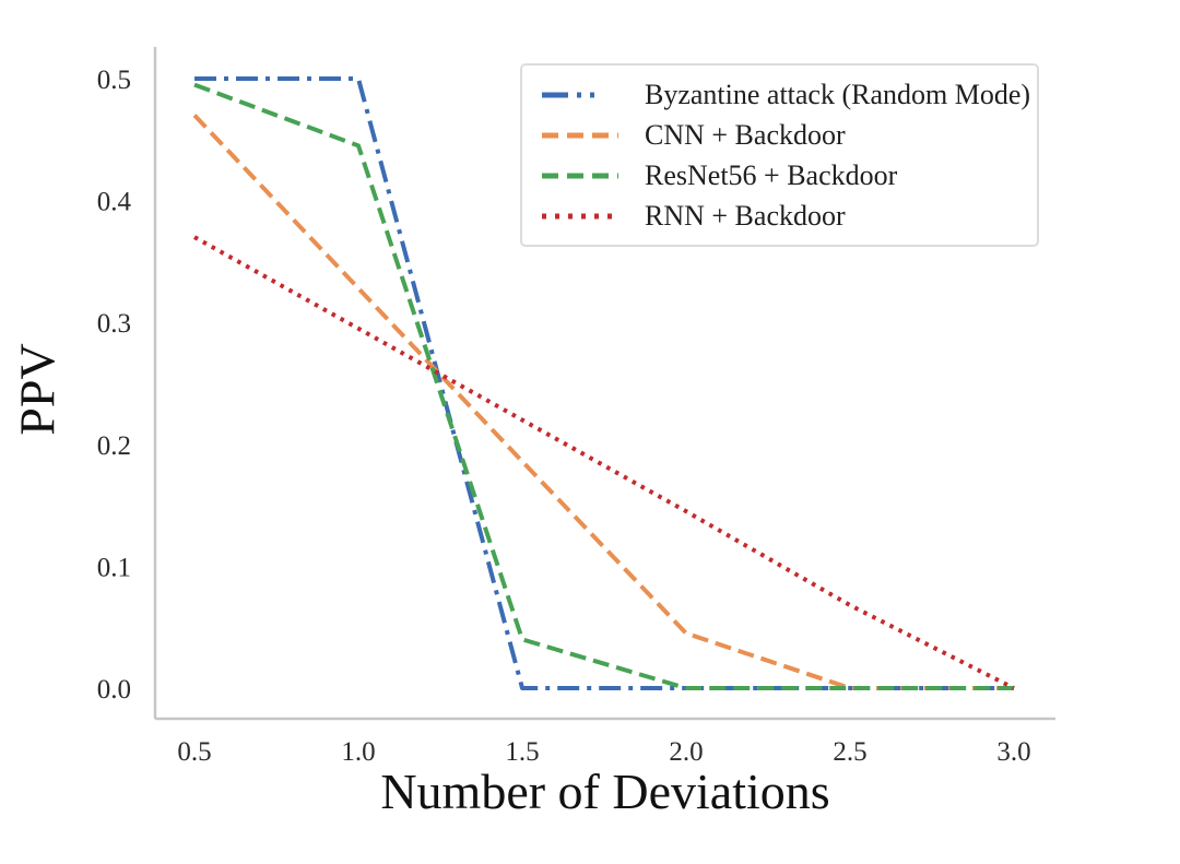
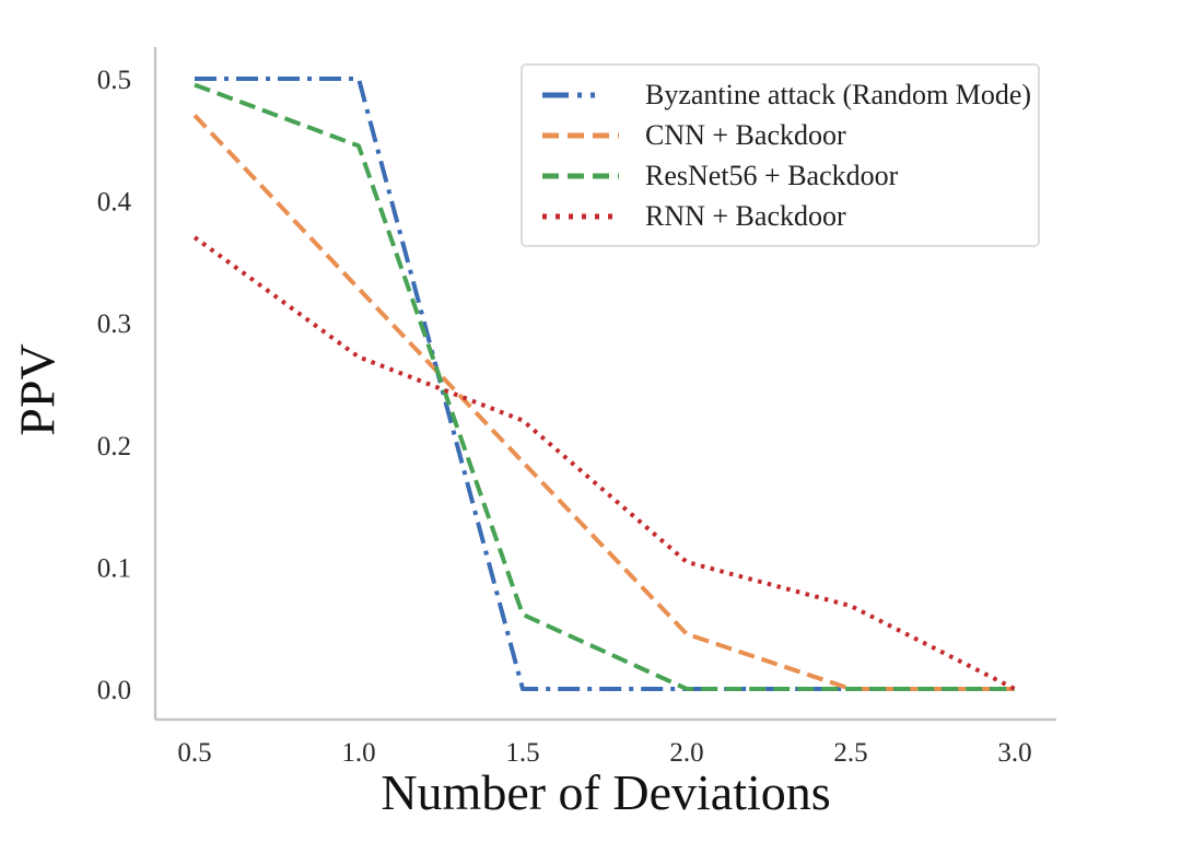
RNN + Backdoor/1.0: 0.295 -> 0.272
ResNet56 + Backdoor/1.5: 0.040 -> 0.061
RNN + Backdoor/2.0: 0.145 -> 0.104
